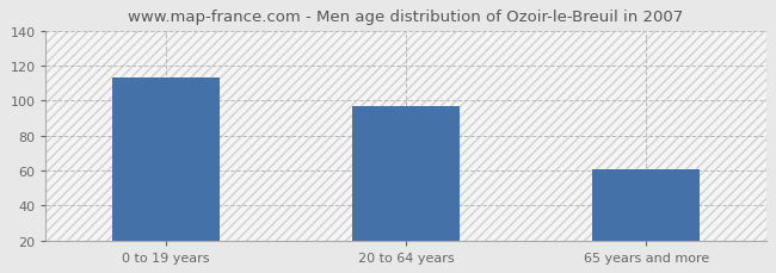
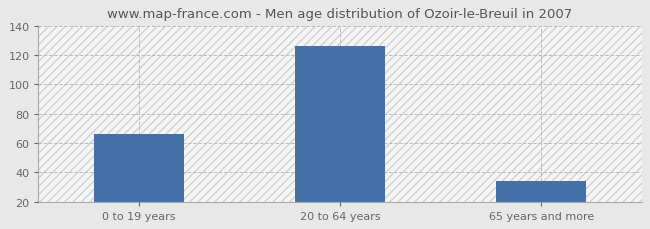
0 to 19 years: 113 -> 66
20 to 64 years: 97 -> 126
65 years and more: 61 -> 34
